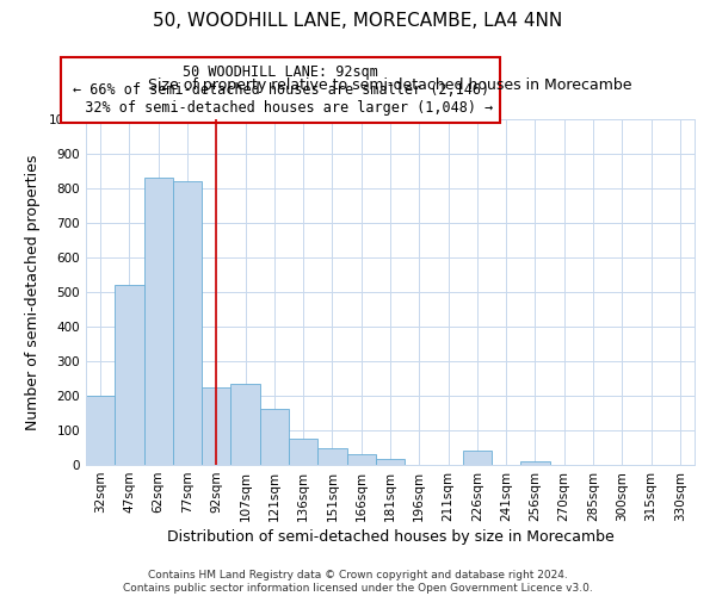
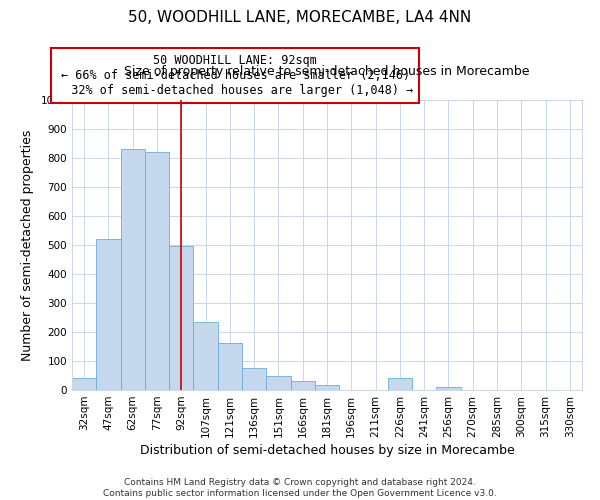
32sqm: 200 -> 42
92sqm: 225 -> 495
